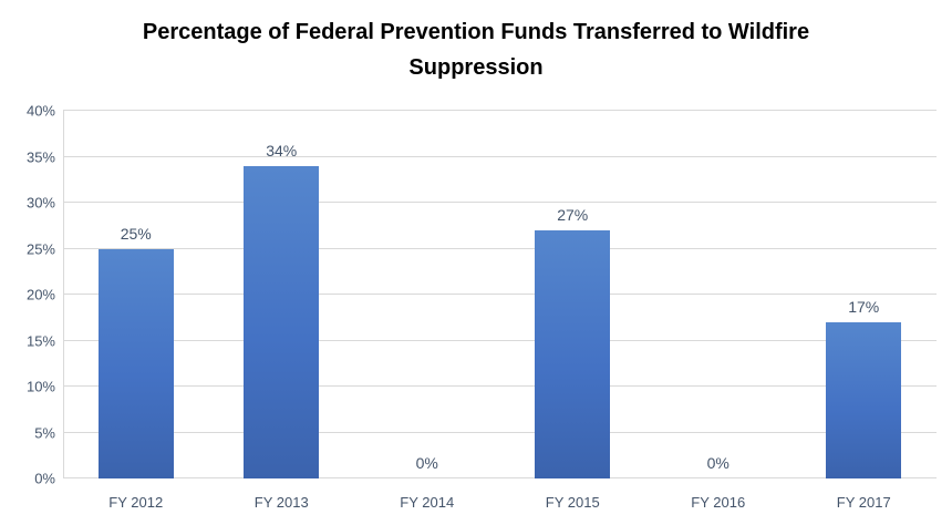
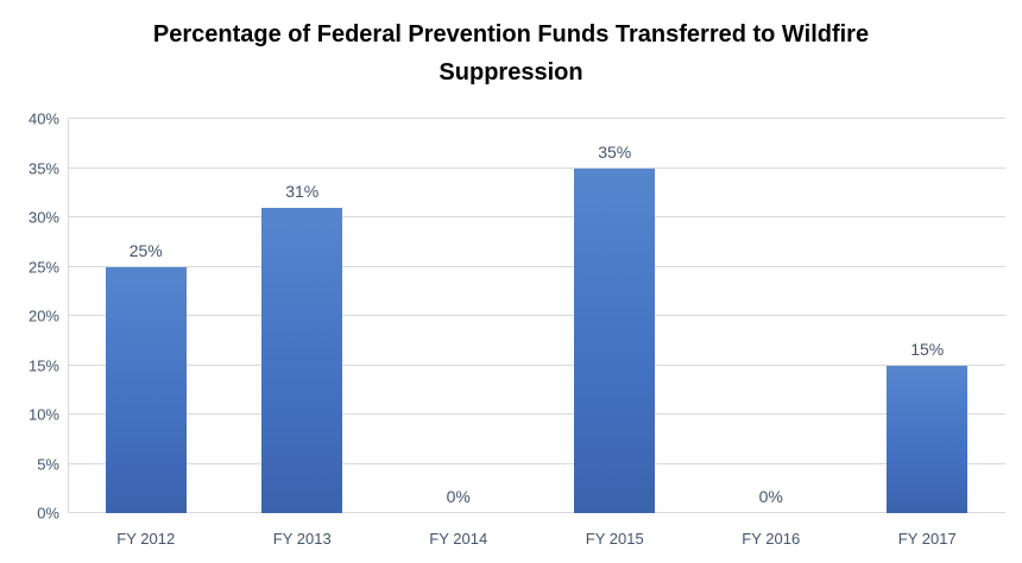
FY 2013: 34% -> 31%
FY 2015: 27% -> 35%
FY 2017: 17% -> 15%
